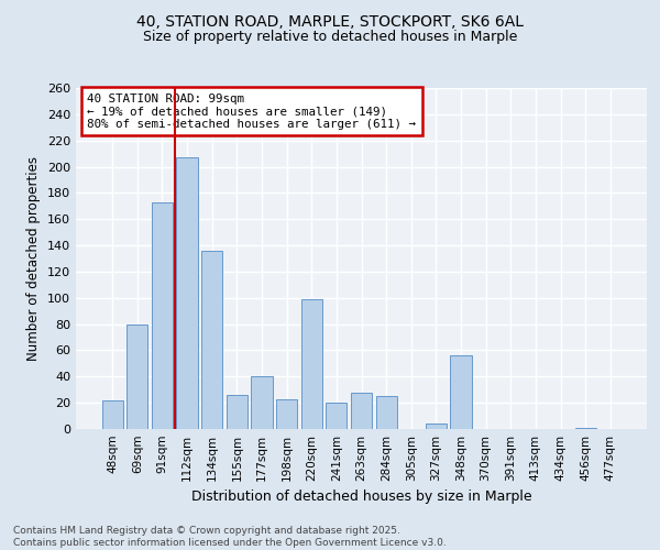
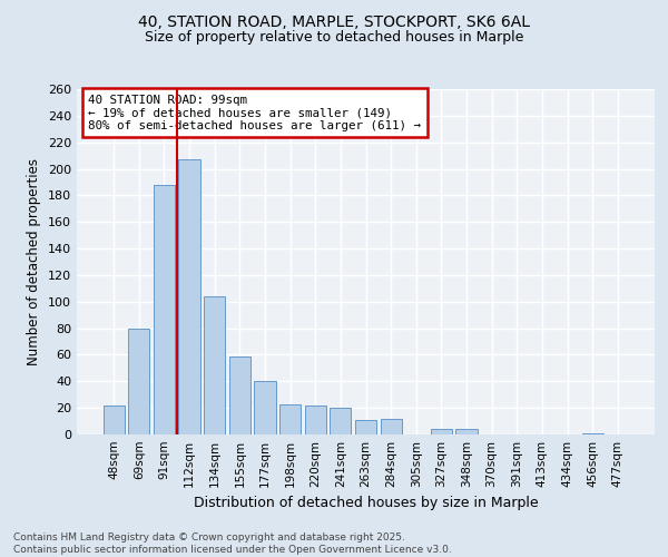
91sqm: 173 -> 188
134sqm: 136 -> 104
155sqm: 26 -> 59
220sqm: 99 -> 22
263sqm: 28 -> 11
284sqm: 25 -> 12
348sqm: 56 -> 4
